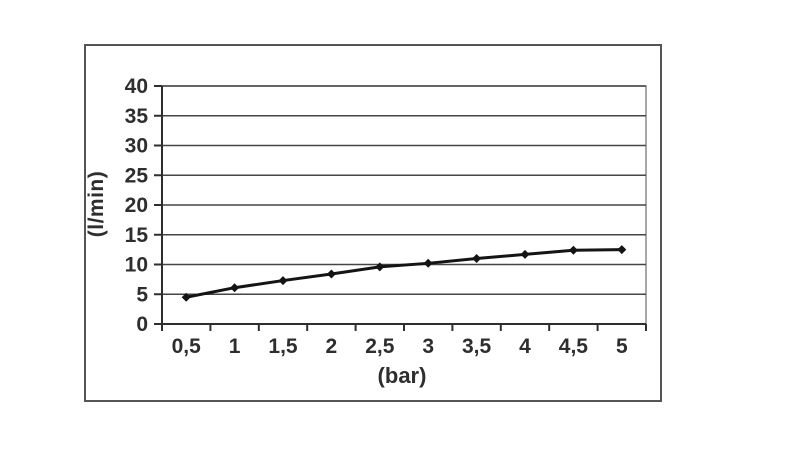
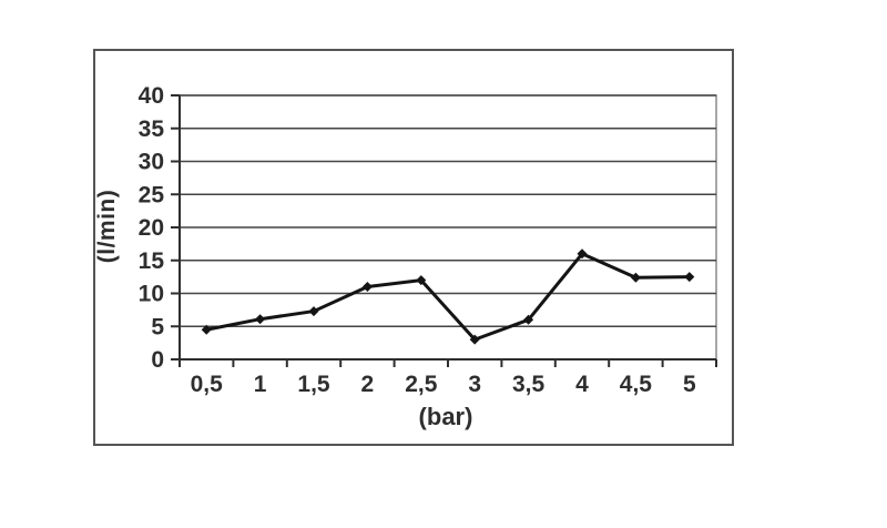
2: 8 -> 11
2,5: 10 -> 12
3: 10 -> 3
3,5: 11 -> 6
4: 12 -> 16
